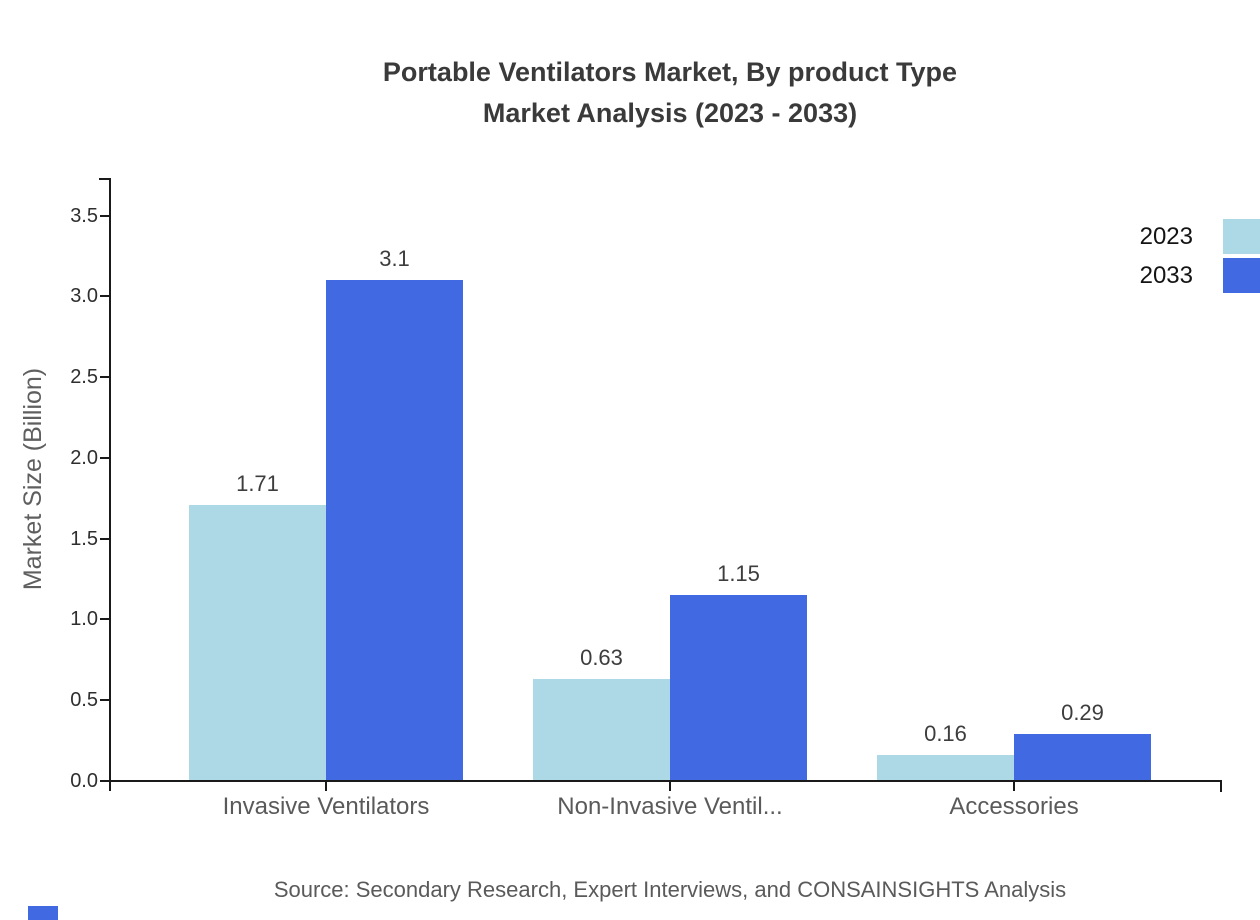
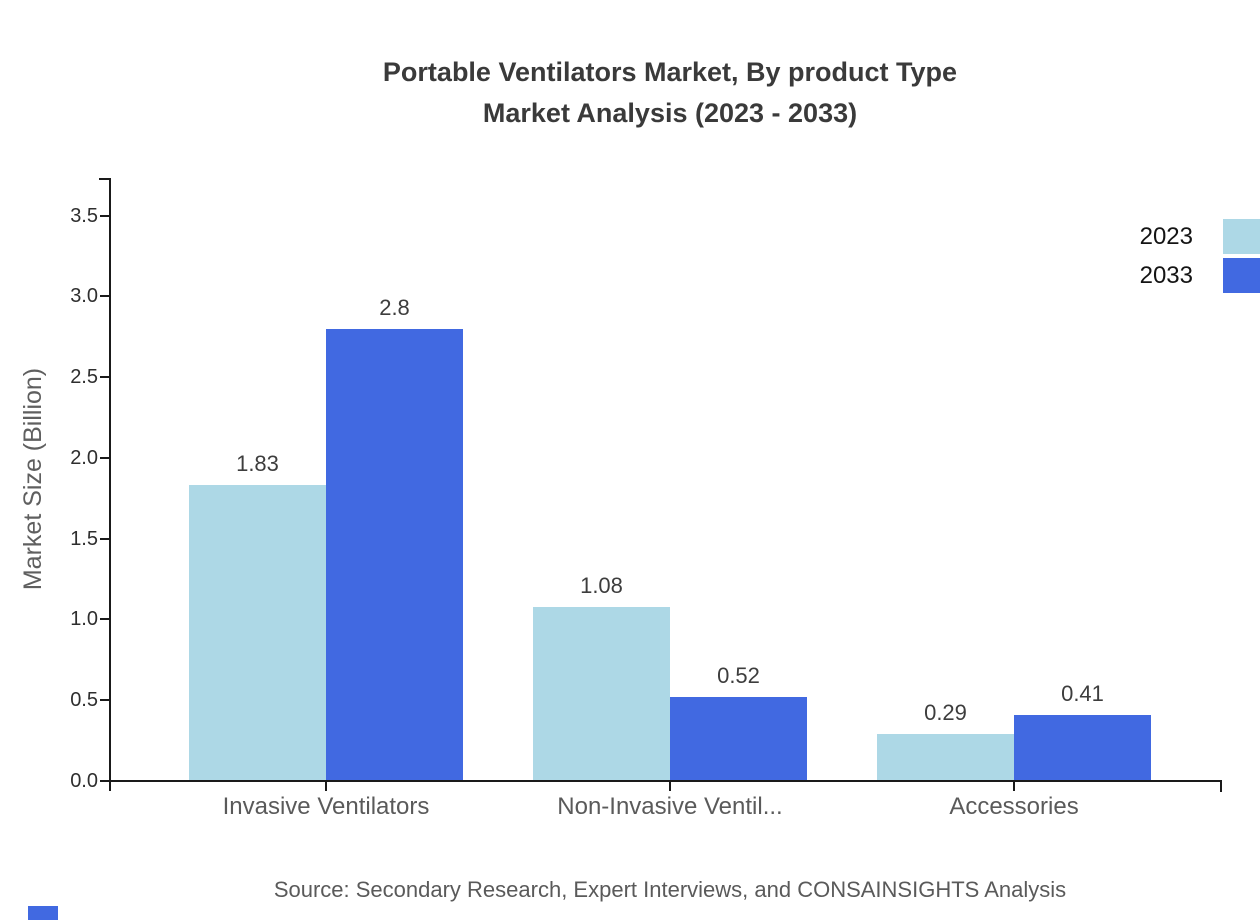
2023/Invasive Ventilators: 1.71 -> 1.83
2033/Invasive Ventilators: 3.1 -> 2.8
2023/Non-Invasive Ventil...: 0.63 -> 1.08
2033/Non-Invasive Ventil...: 1.15 -> 0.52
2023/Accessories: 0.16 -> 0.29
2033/Accessories: 0.29 -> 0.41
